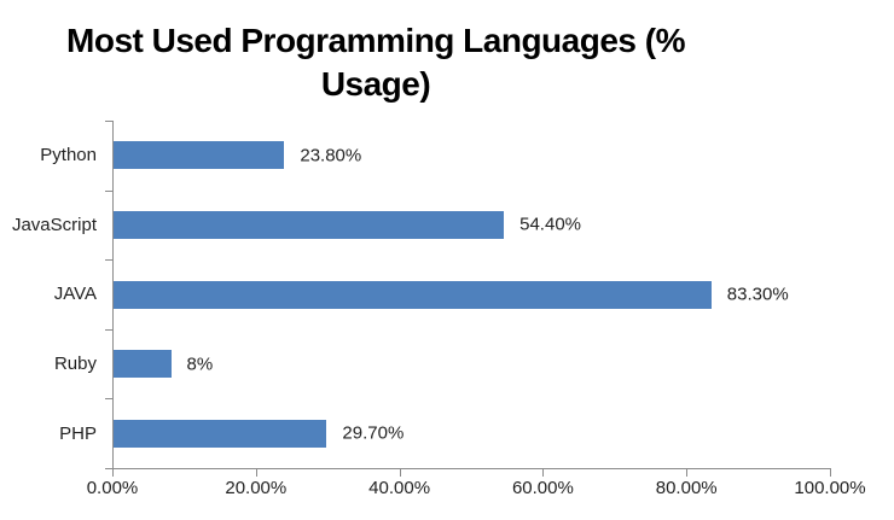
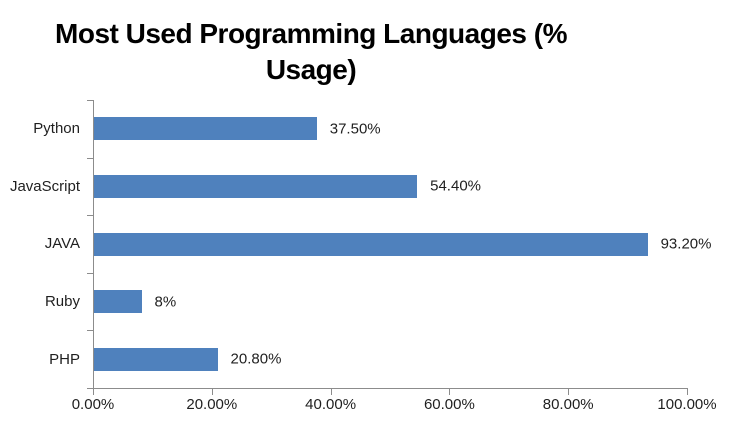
Python: 23.80% -> 37.50%
JAVA: 83.30% -> 93.20%
PHP: 29.70% -> 20.80%
